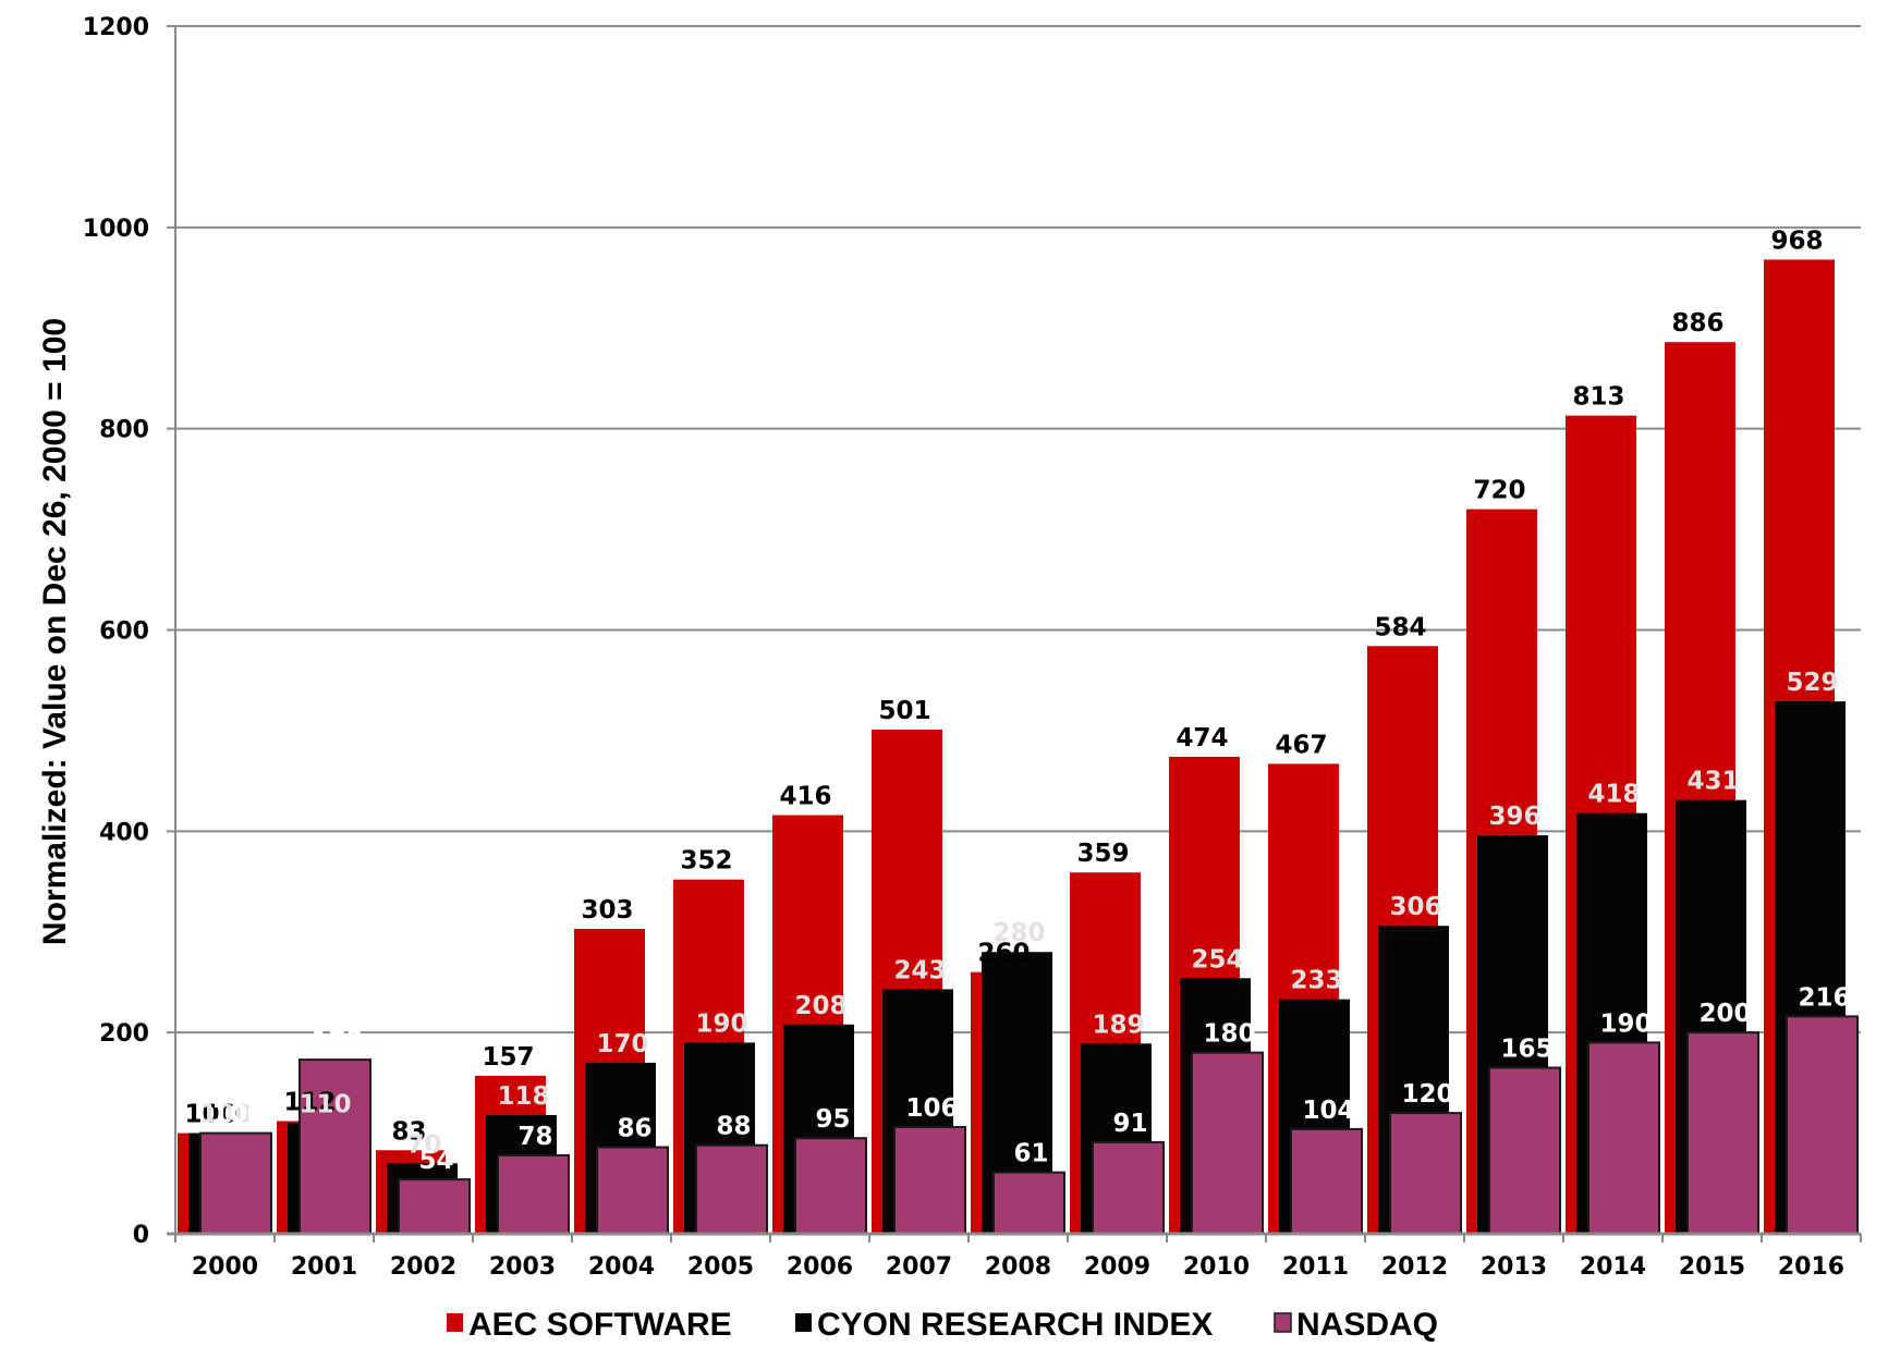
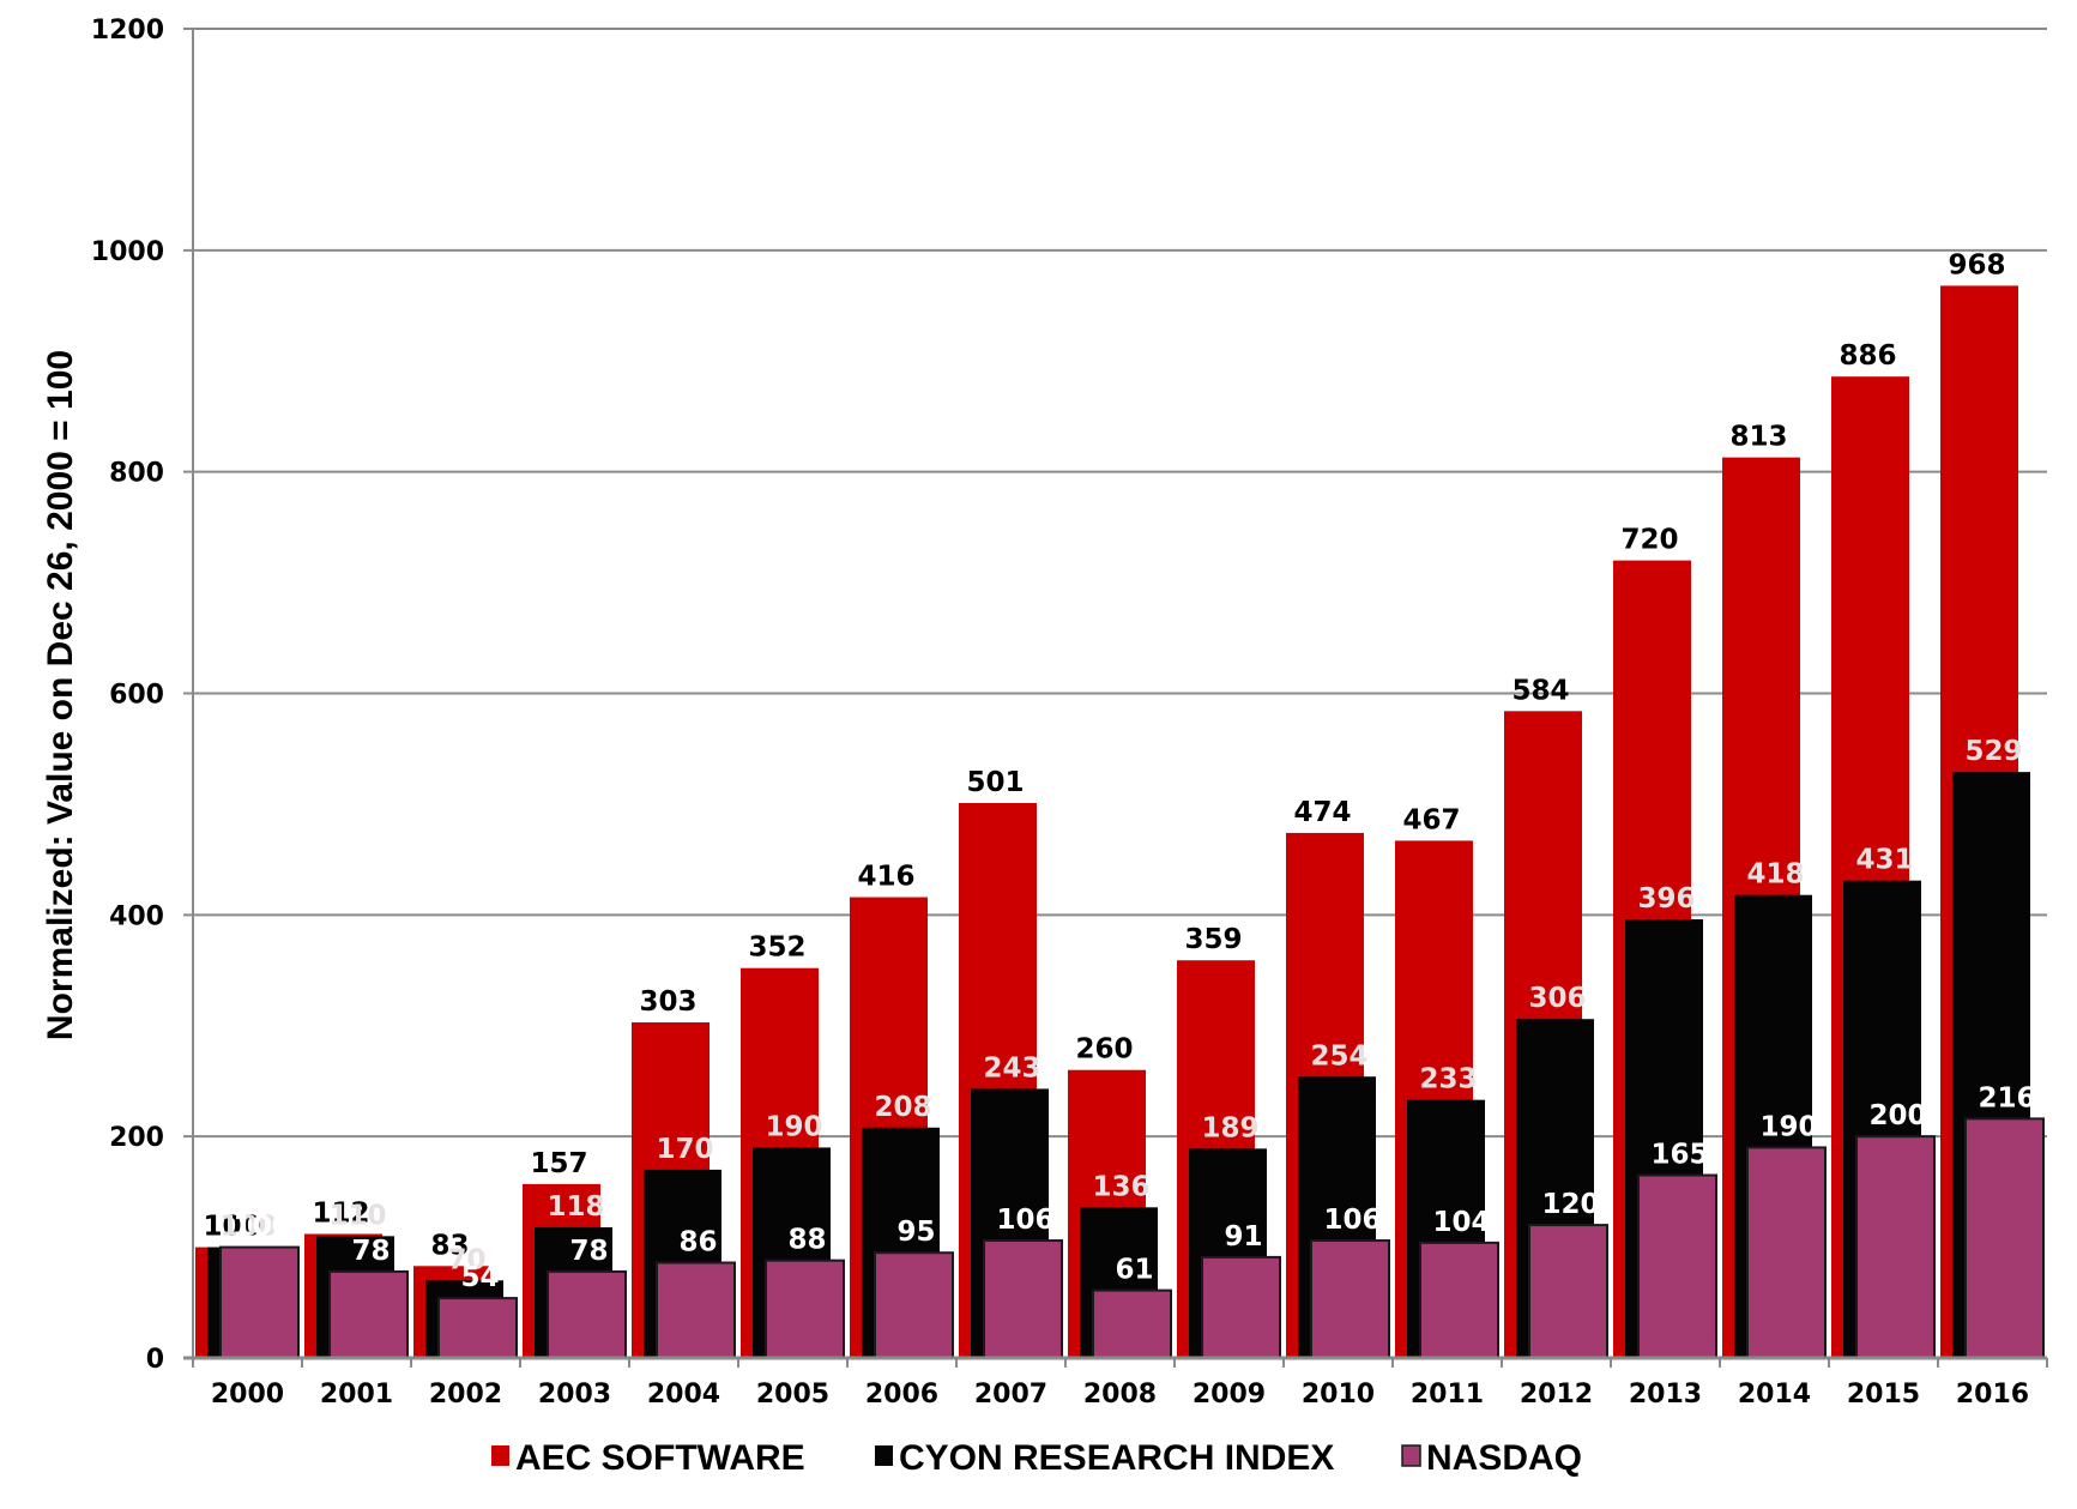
NASDAQ/2001: 173 -> 78
CYON RESEARCH INDEX/2008: 280 -> 136
NASDAQ/2010: 180 -> 106
